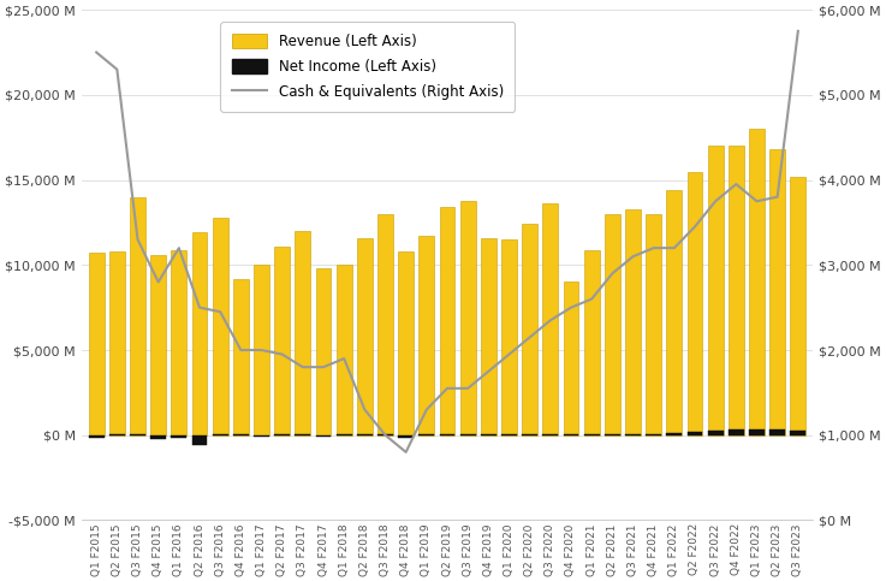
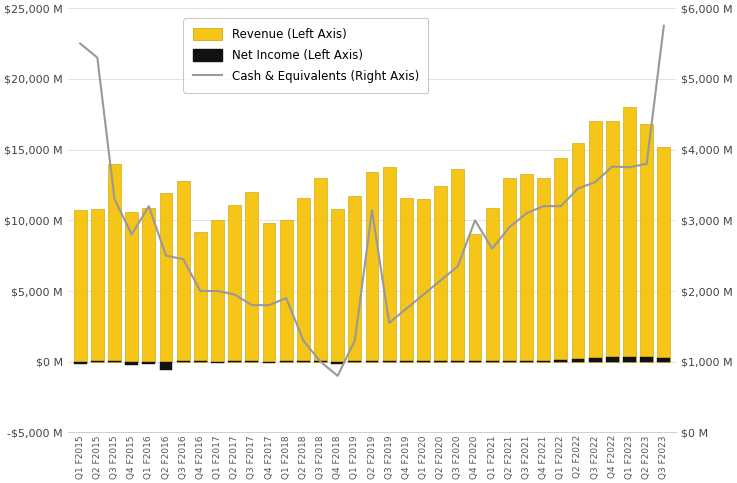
Cash & Equivalents (Right Axis)/Q2 F2019: $1,550 M -> $3,140 M
Cash & Equivalents (Right Axis)/Q4 F2020: $2,500 M -> $3,000 M
Cash & Equivalents (Right Axis)/Q3 F2022: $3,750 M -> $3,540 M
Cash & Equivalents (Right Axis)/Q4 F2022: $3,950 M -> $3,760 M
